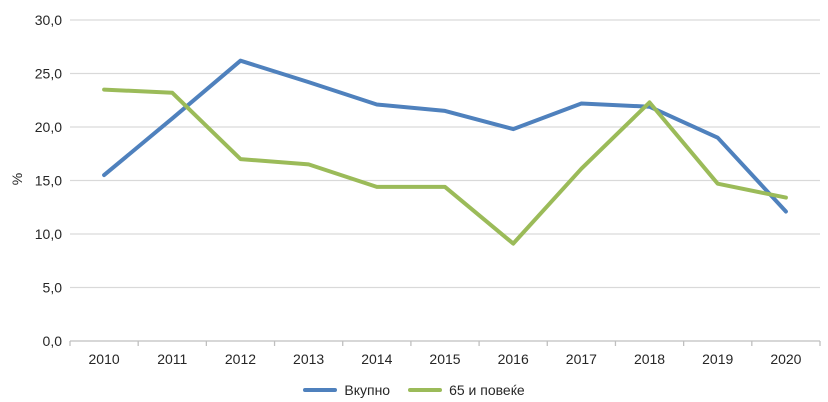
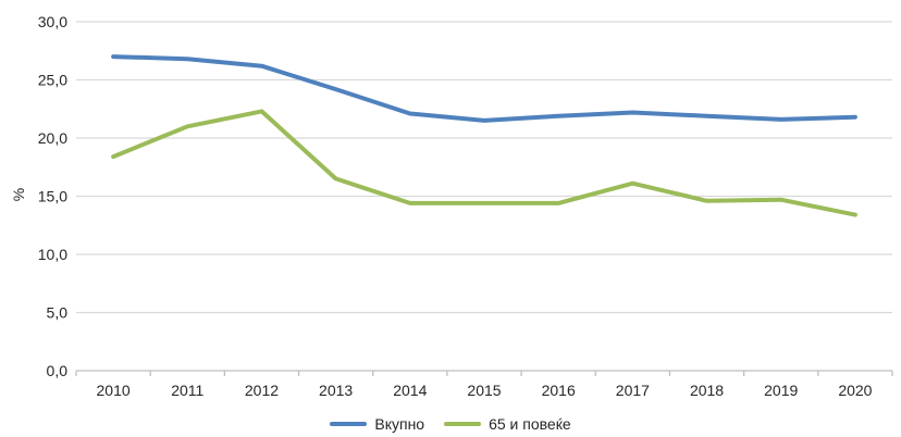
Вкупно/2010: 15,5 -> 27,0
65 и повеќе/2010: 23,5 -> 18,4
Вкупно/2011: 20,8 -> 26,8
65 и повеќе/2011: 23,2 -> 21,0
65 и повеќе/2012: 17,0 -> 22,3
Вкупно/2016: 19,8 -> 21,9
65 и повеќе/2016: 9,1 -> 14,4
65 и повеќе/2018: 22,3 -> 14,6
Вкупно/2019: 19,0 -> 21,6
Вкупно/2020: 12,1 -> 21,8
